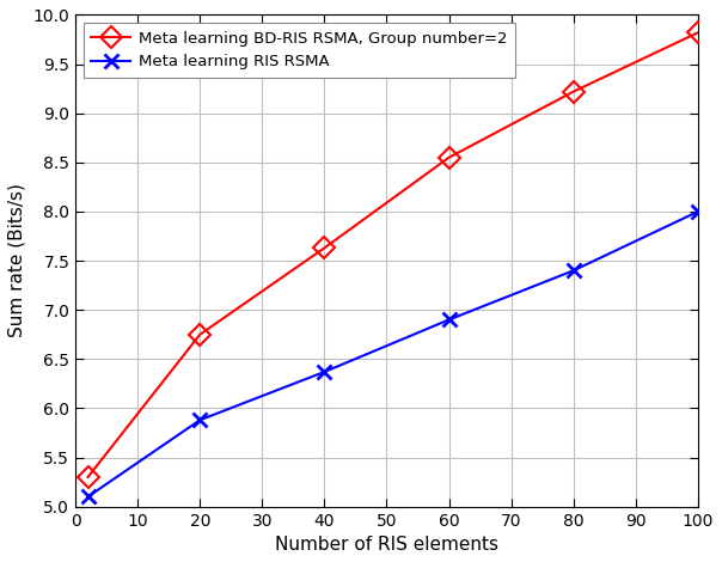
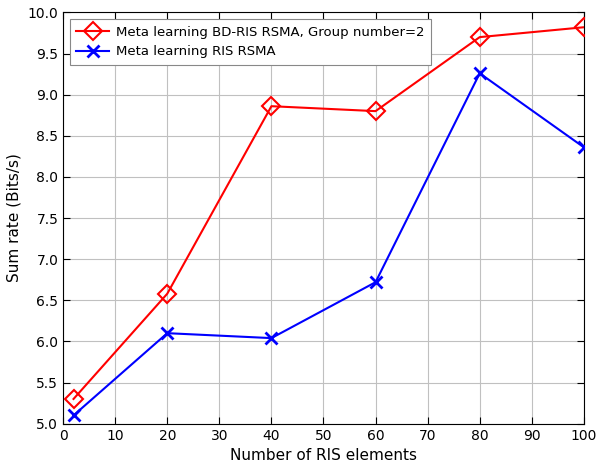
Meta learning BD-RIS RSMA, Group number=2/20: 6.75 -> 6.58
Meta learning RIS RSMA/20: 5.88 -> 6.10
Meta learning BD-RIS RSMA, Group number=2/40: 7.63 -> 8.86
Meta learning RIS RSMA/40: 6.37 -> 6.04
Meta learning BD-RIS RSMA, Group number=2/60: 8.55 -> 8.80
Meta learning RIS RSMA/60: 6.90 -> 6.72
Meta learning BD-RIS RSMA, Group number=2/80: 9.22 -> 9.70
Meta learning RIS RSMA/80: 7.40 -> 9.26
Meta learning RIS RSMA/100: 8.00 -> 8.36
